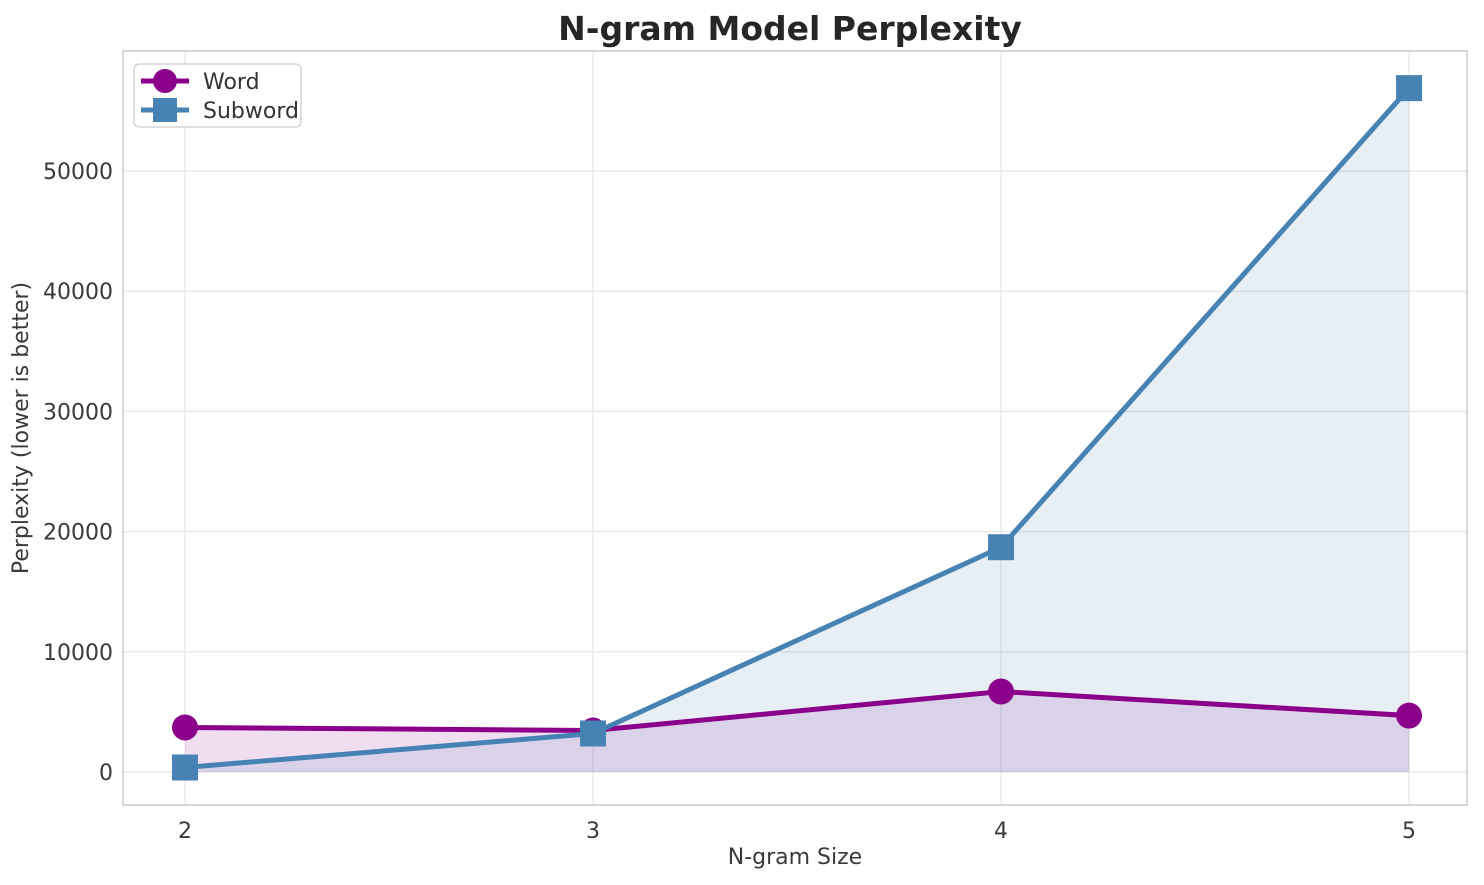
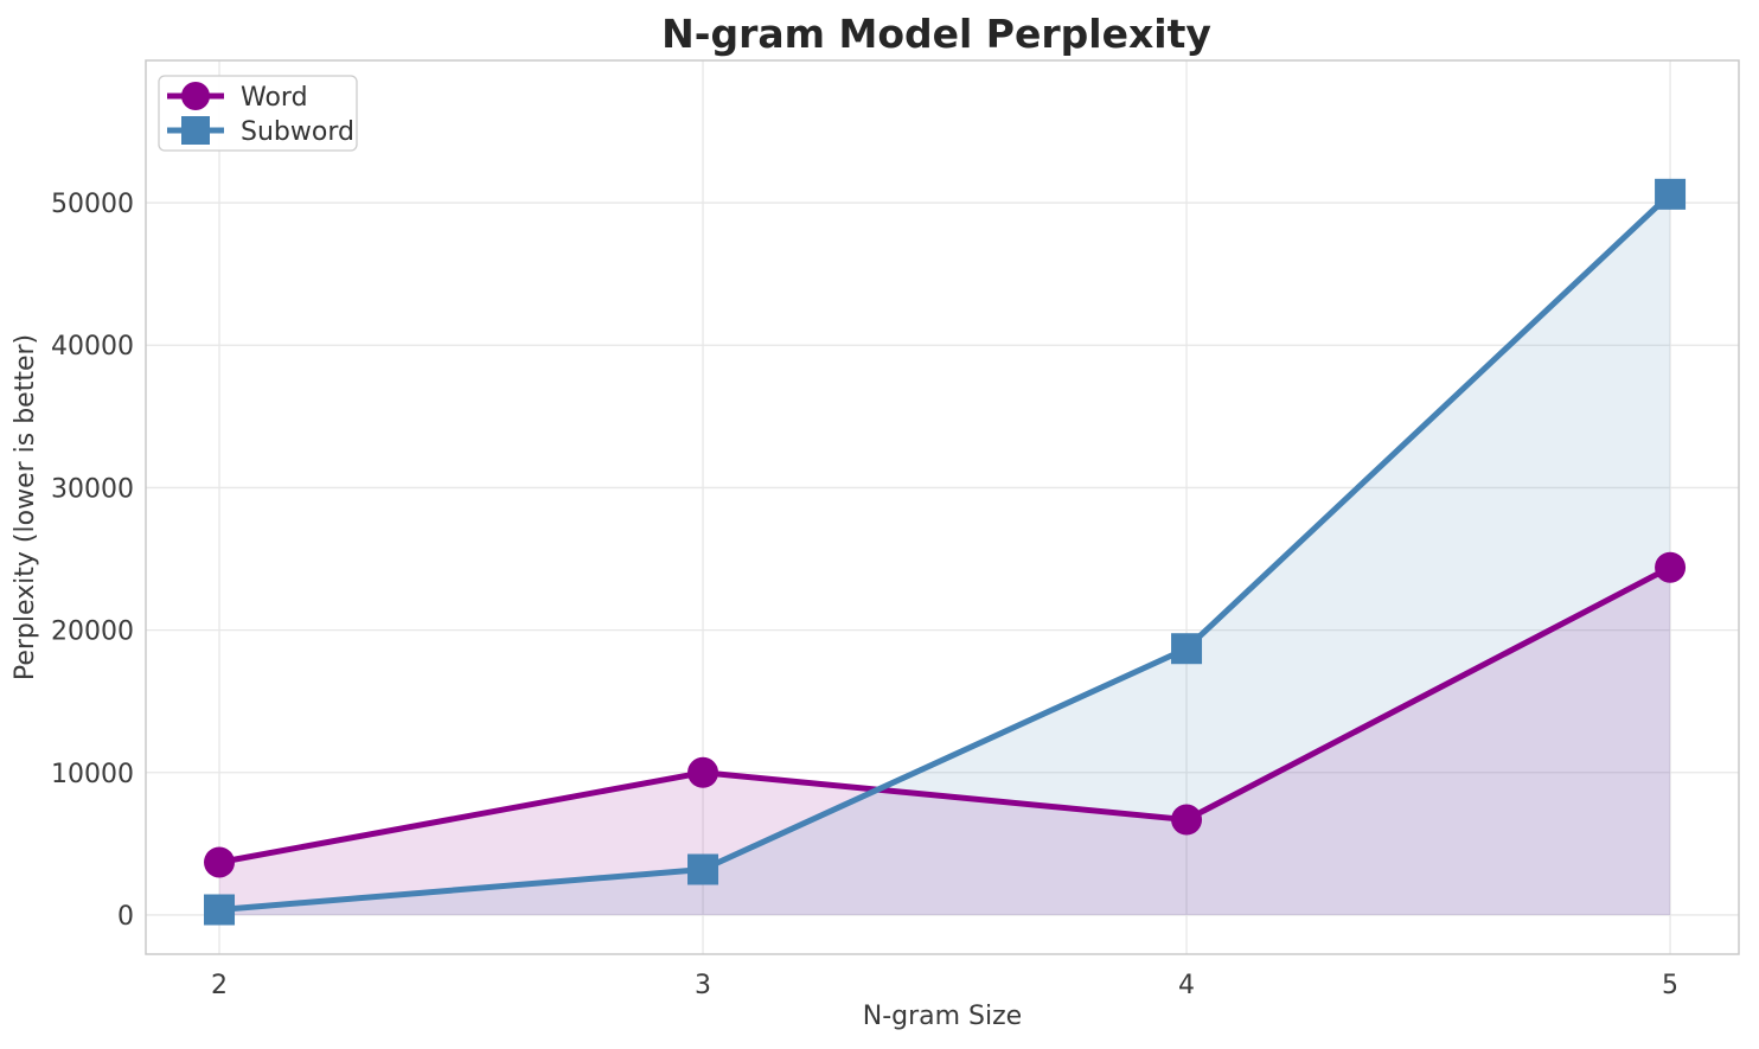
Word/3: 3400 -> 10000
Word/5: 4700 -> 24400
Subword/5: 56900 -> 50600
